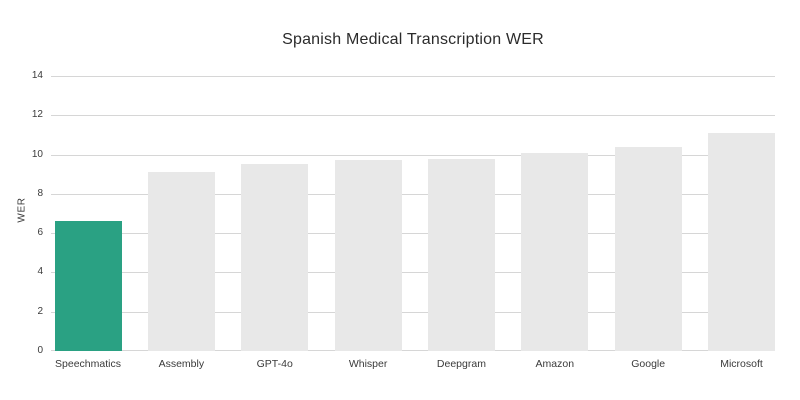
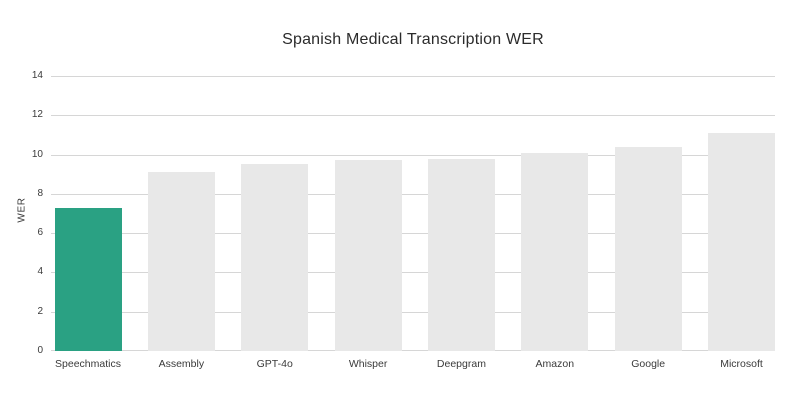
Speechmatics: 6.6 -> 7.3
